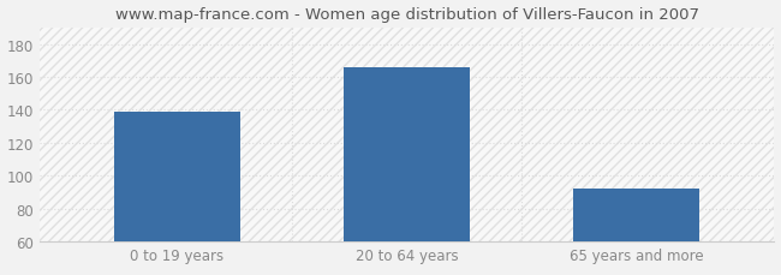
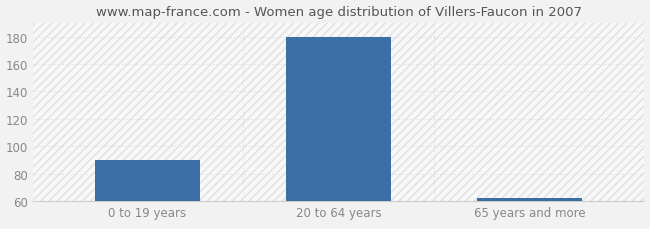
0 to 19 years: 139 -> 90
20 to 64 years: 166 -> 180
65 years and more: 92 -> 62
